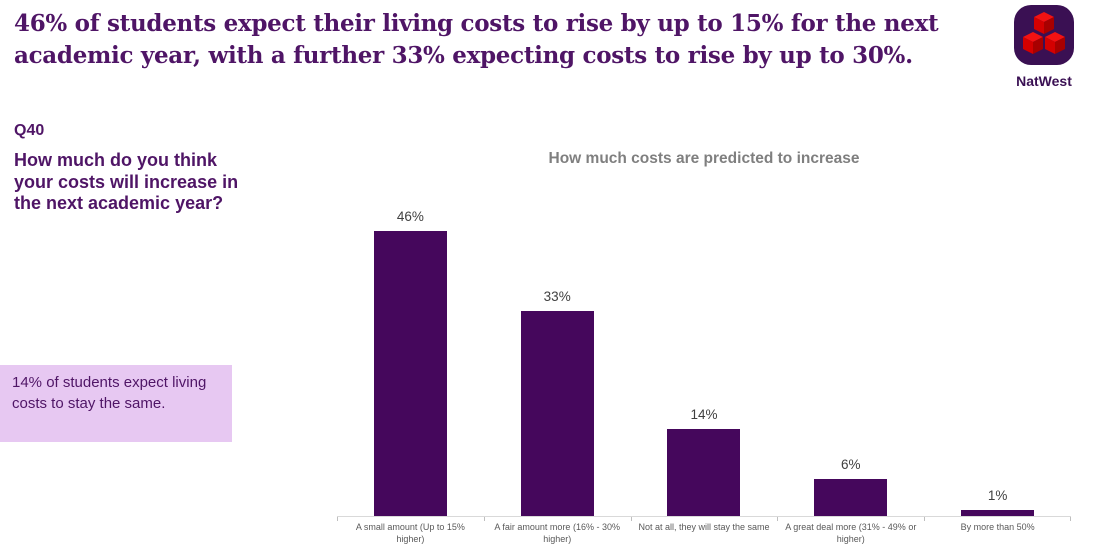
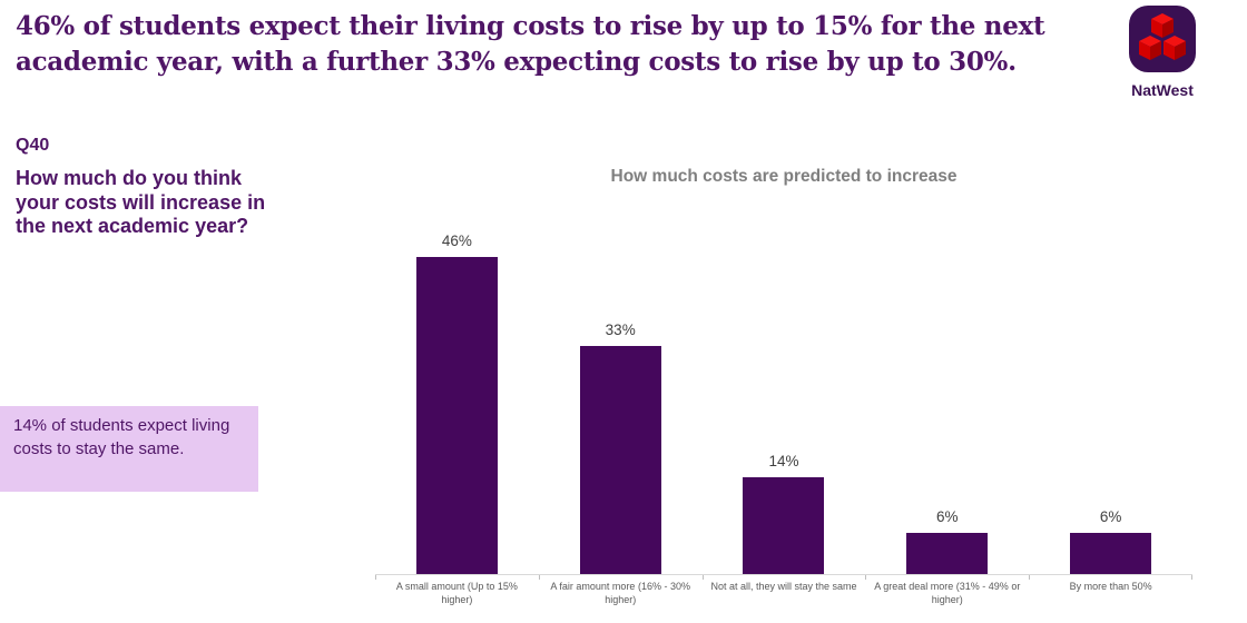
By more than 50%: 1% -> 6%
